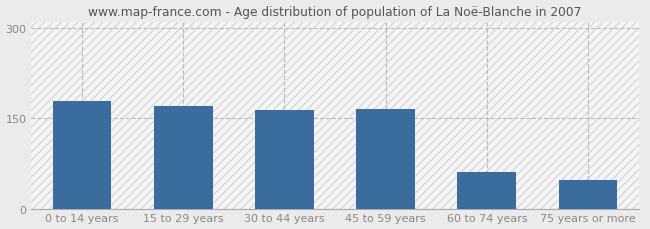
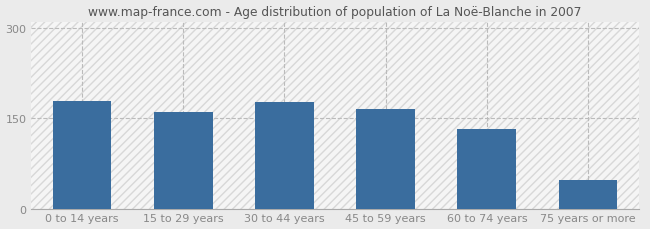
15 to 29 years: 170 -> 160
30 to 44 years: 164 -> 177
60 to 74 years: 60 -> 132
